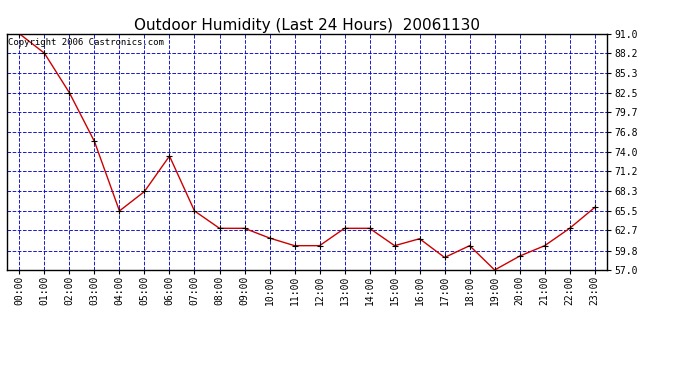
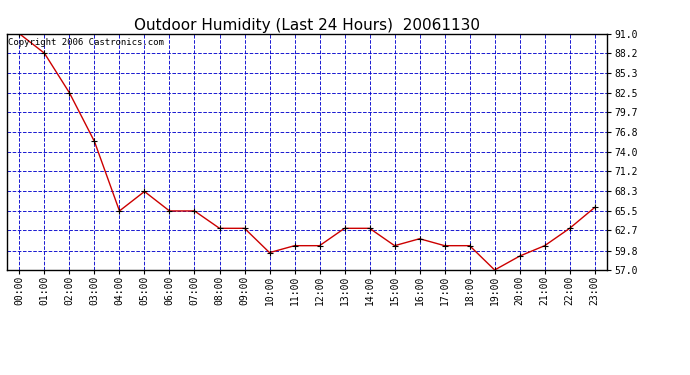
06:00: 73.4 -> 65.5
10:00: 61.6 -> 59.5
17:00: 58.8 -> 60.5
